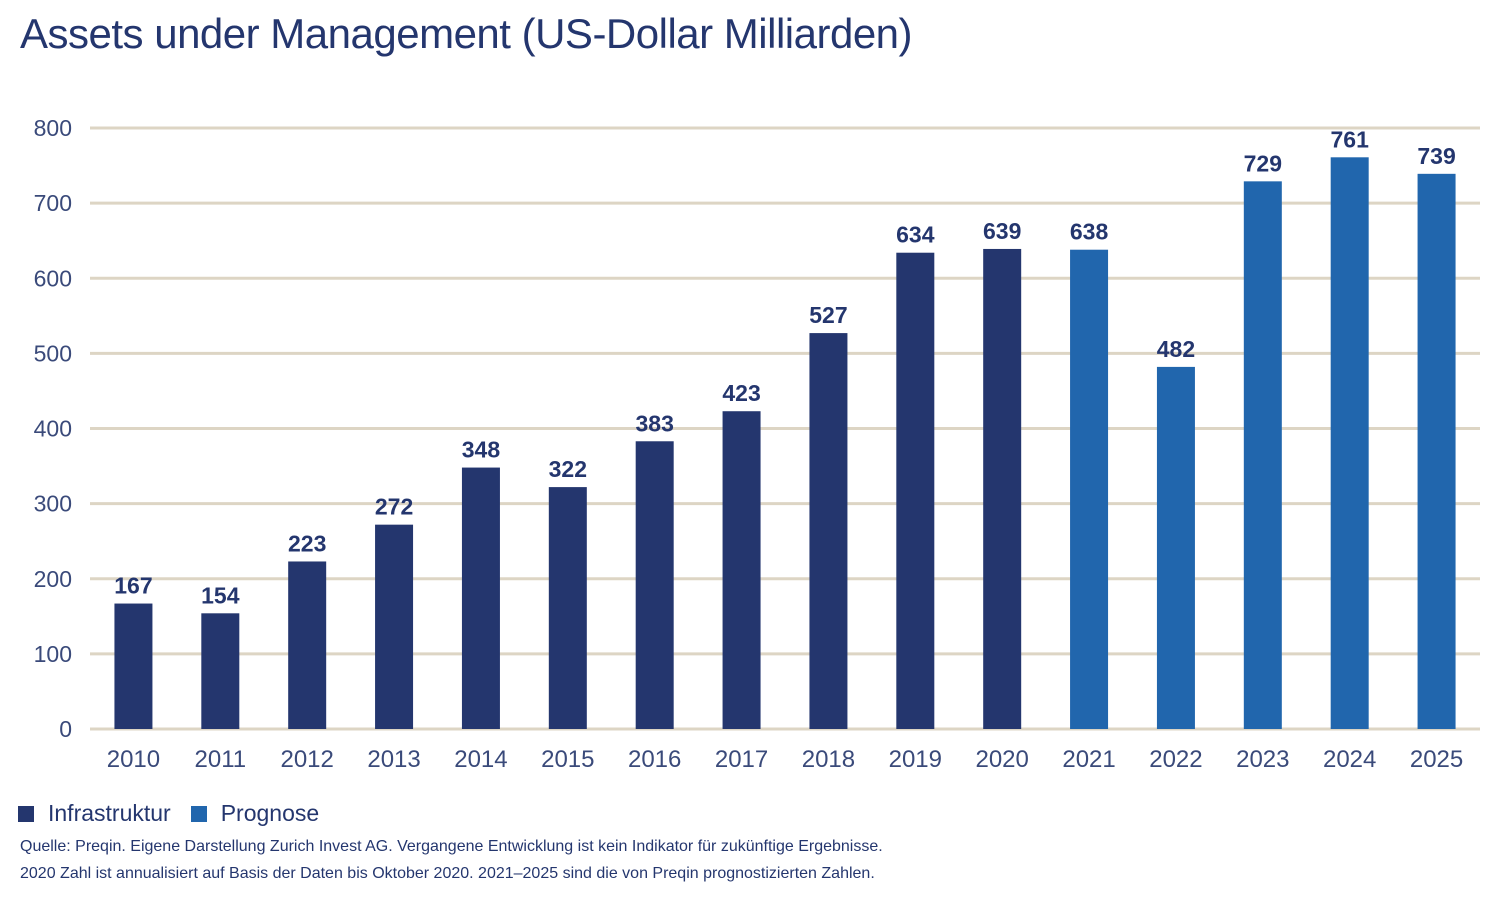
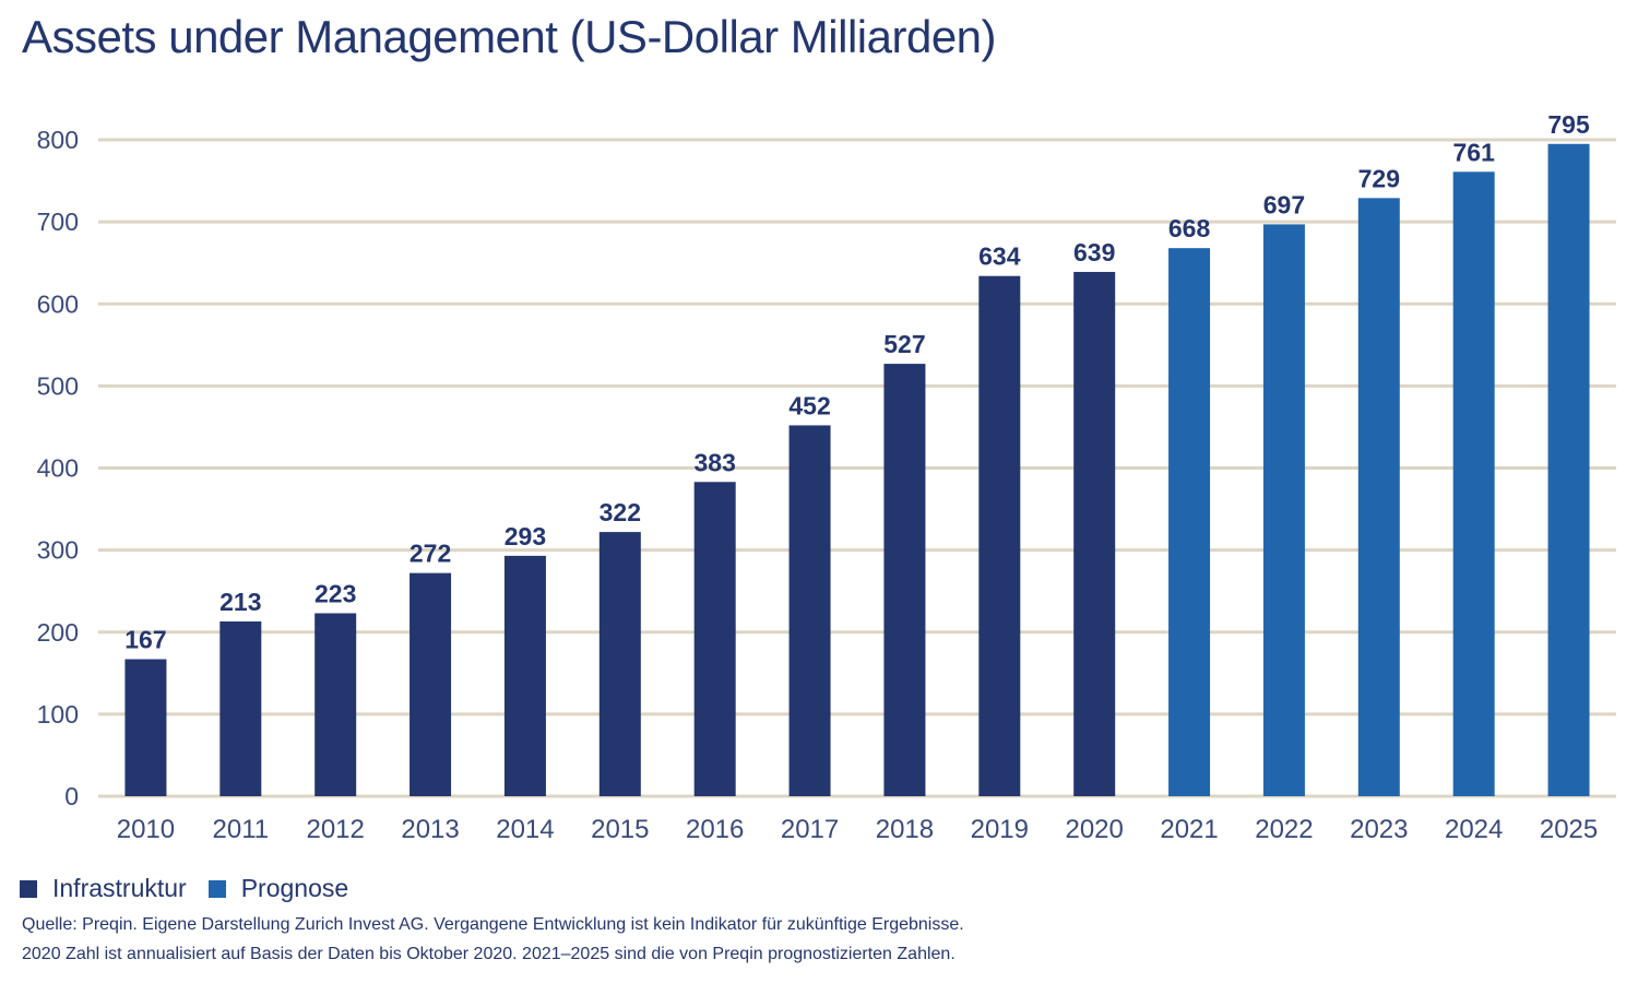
Infrastruktur/2011: 154 -> 213
Infrastruktur/2014: 348 -> 293
Infrastruktur/2017: 423 -> 452
Prognose/2021: 638 -> 668
Prognose/2022: 482 -> 697
Prognose/2025: 739 -> 795
